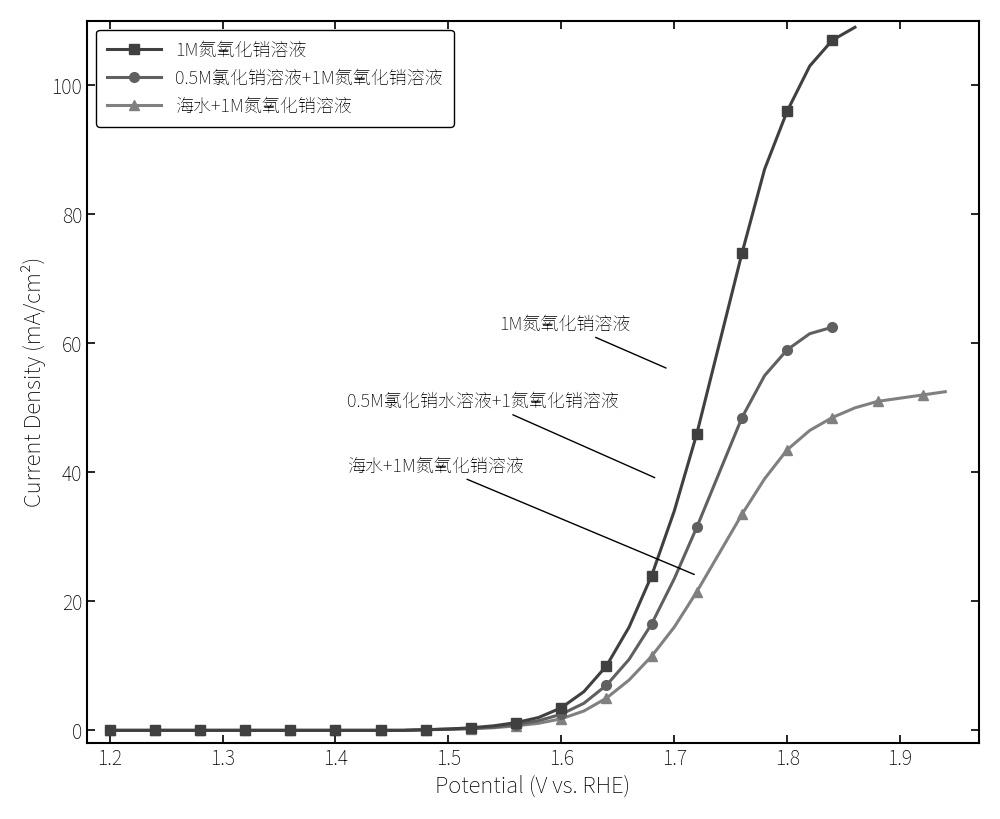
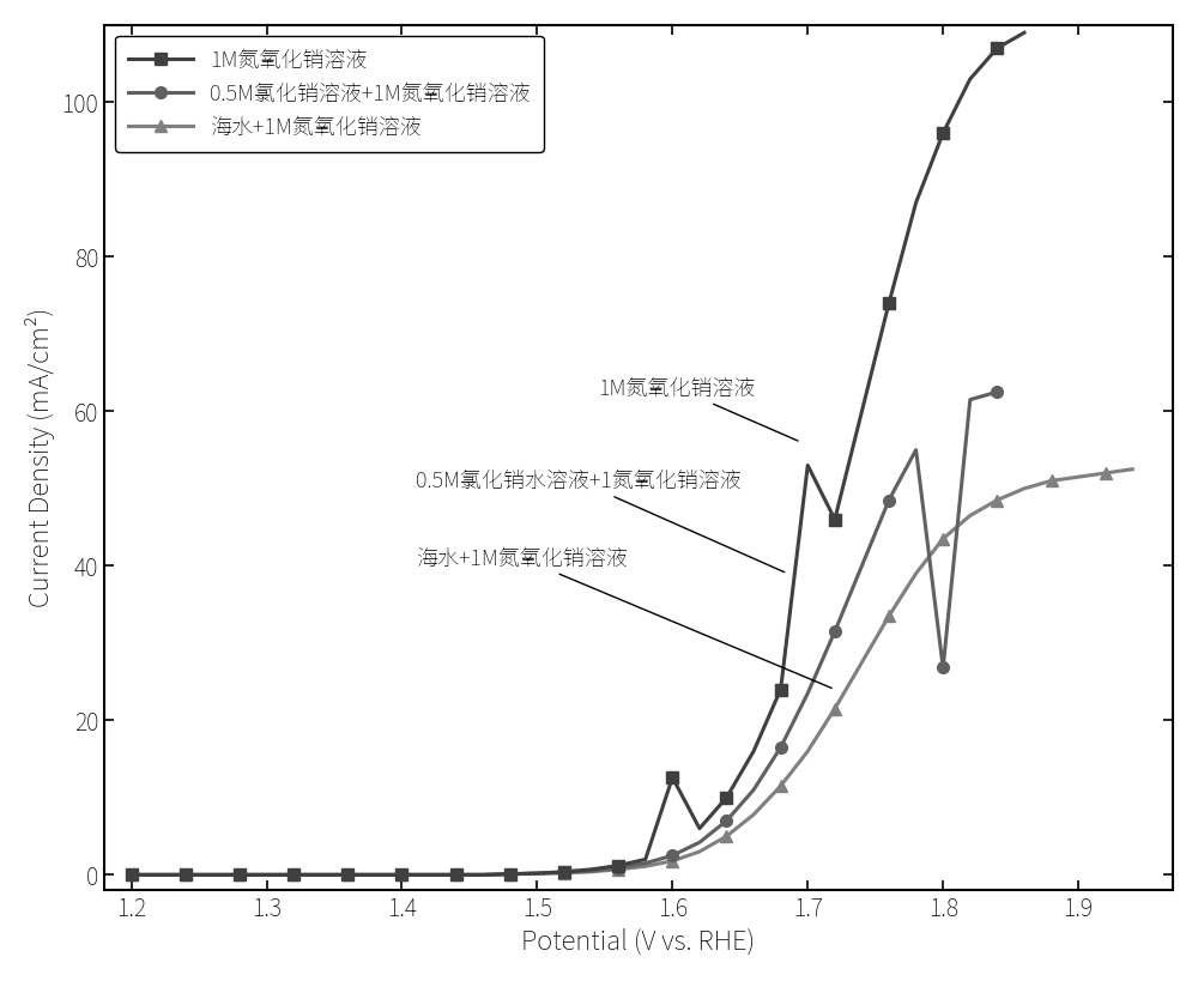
1M氮氧化销溶液/1.6: 3.5 -> 12.6
1M氮氧化销溶液/1.7: 34.0 -> 53.0
0.5M氯化销溶液+1M氮氧化销溶液/1.8: 59.0 -> 26.8
